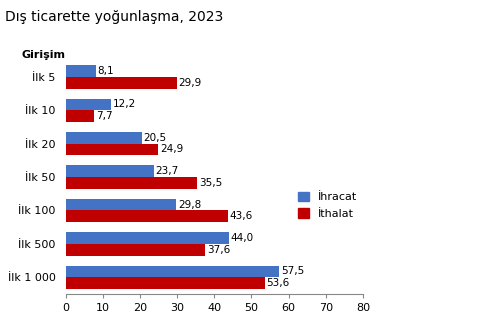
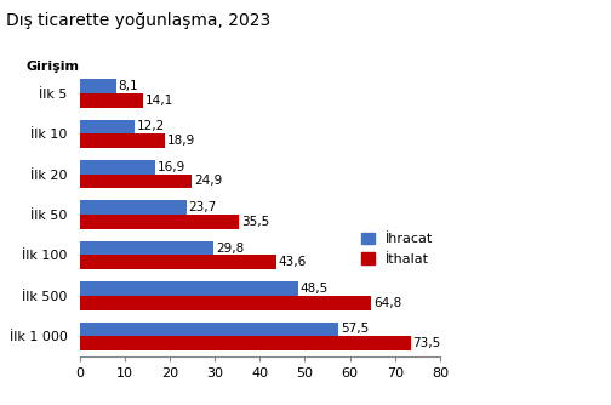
İthalat/İlk 5: 29,9 -> 14,1
İthalat/İlk 10: 7,7 -> 18,9
İhracat/İlk 20: 20,5 -> 16,9
İhracat/İlk 500: 44,0 -> 48,5
İthalat/İlk 500: 37,6 -> 64,8
İthalat/İlk 1 000: 53,6 -> 73,5
